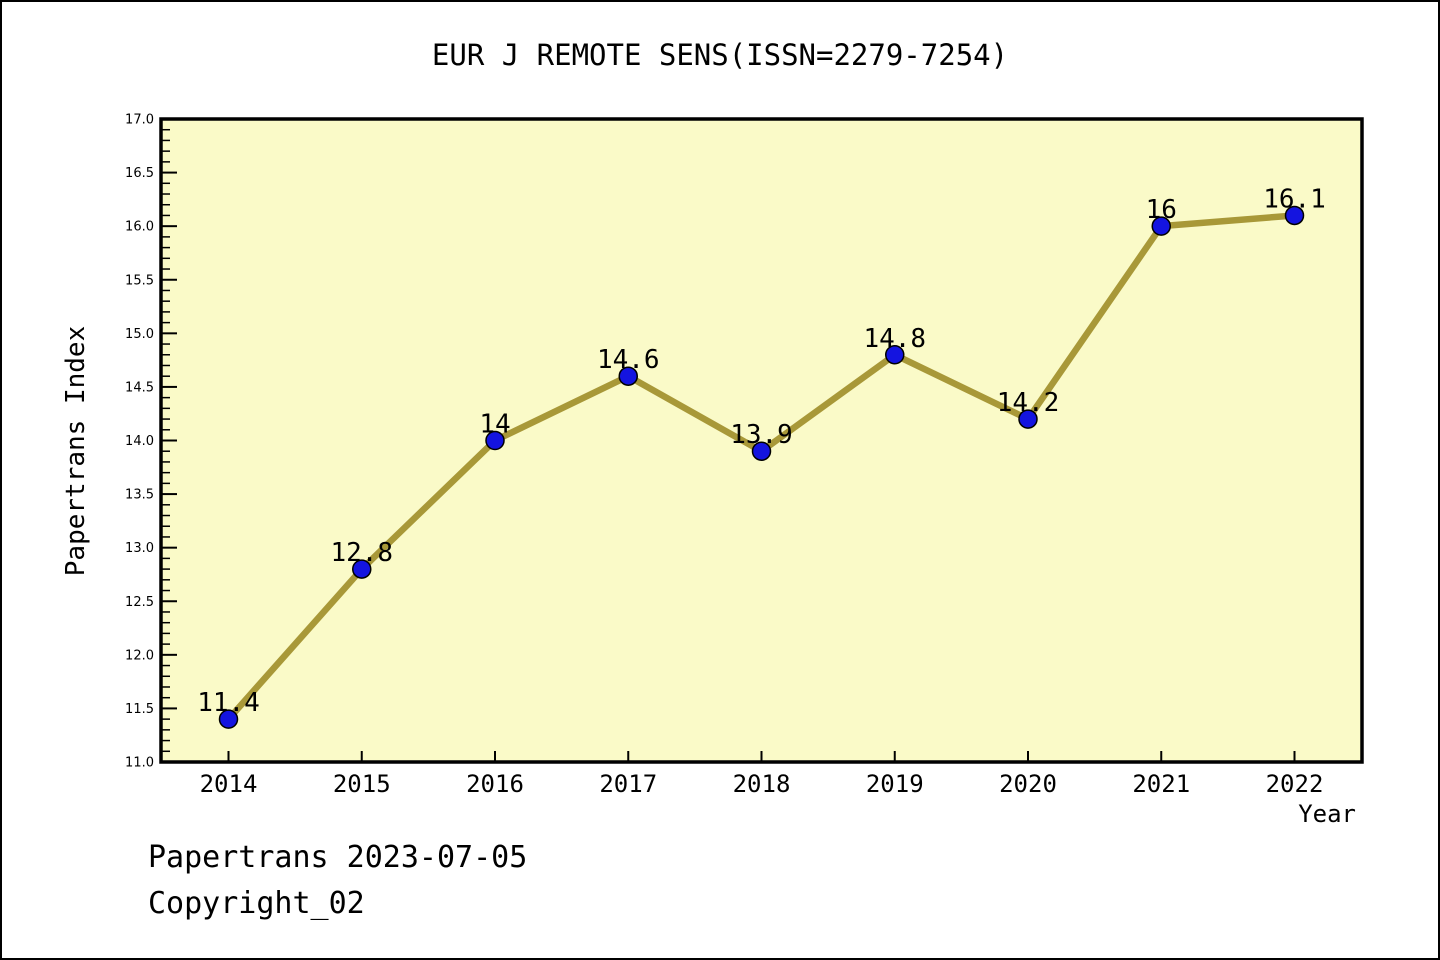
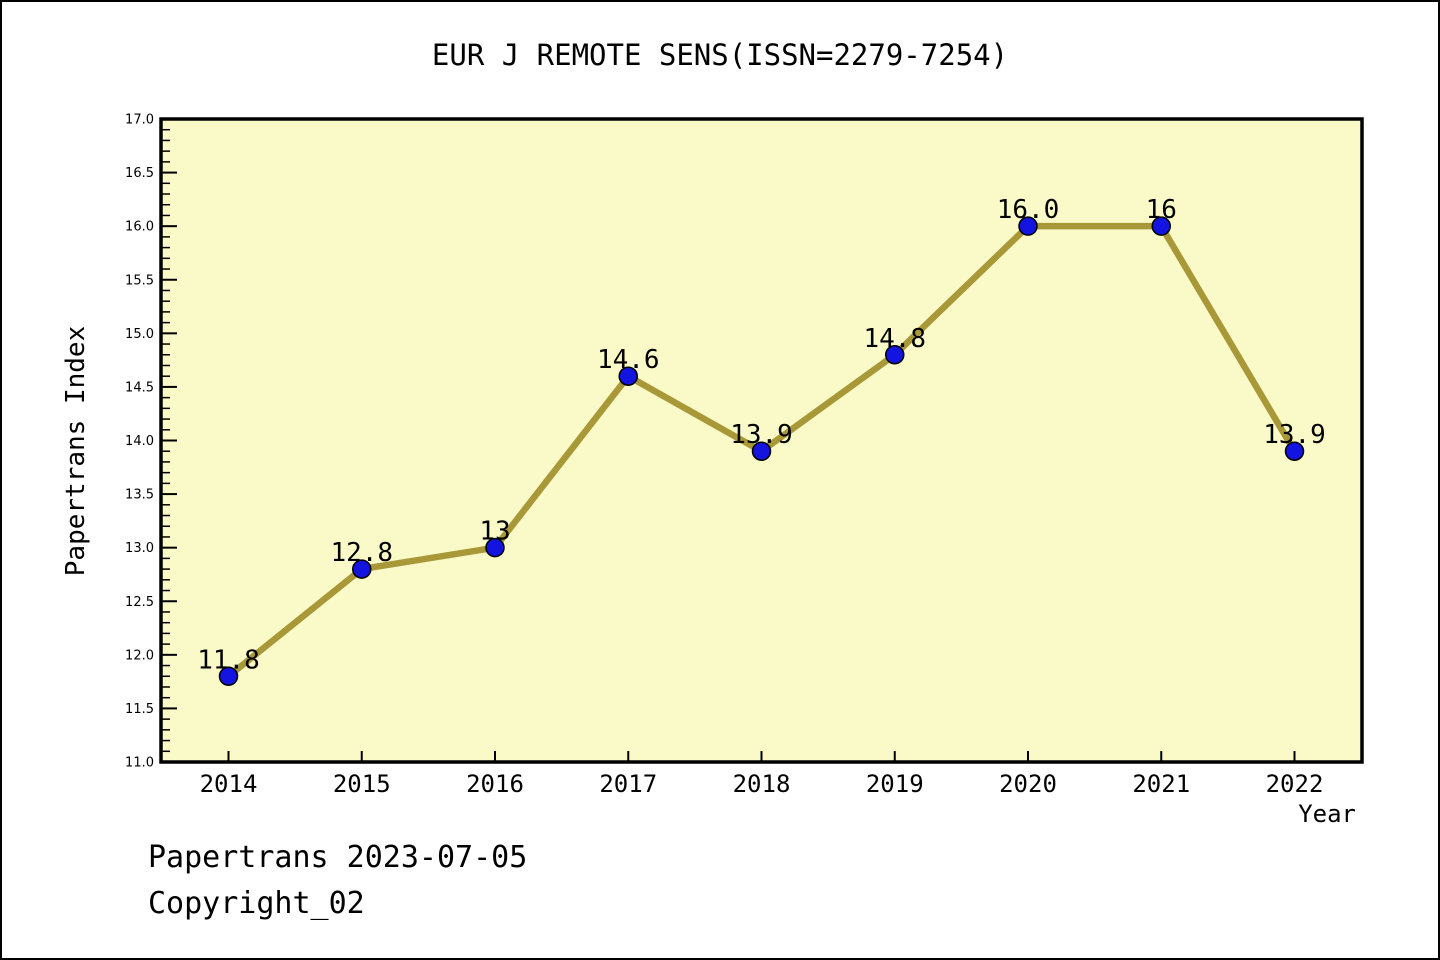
2014: 11.4 -> 11.8
2016: 14 -> 13
2020: 14.2 -> 16.0
2022: 16.1 -> 13.9
